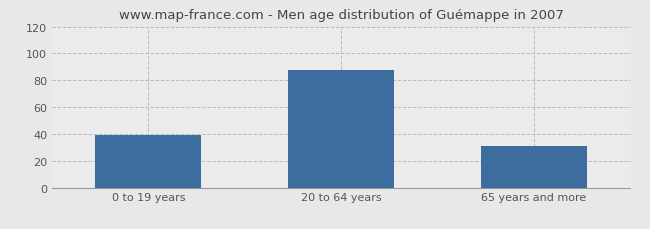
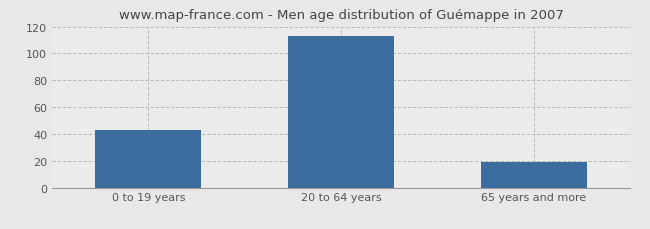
0 to 19 years: 39 -> 43
20 to 64 years: 88 -> 113
65 years and more: 31 -> 19
